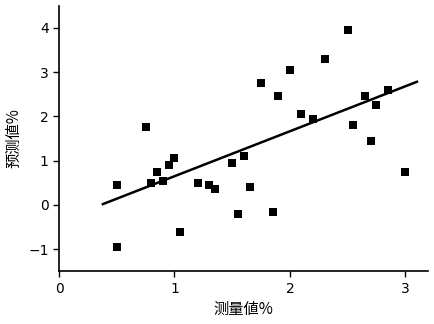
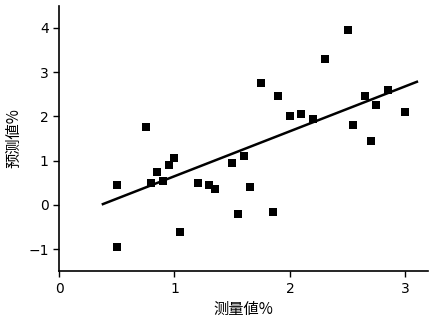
2: 3.05 -> 2.00
3: 0.75 -> 2.10
